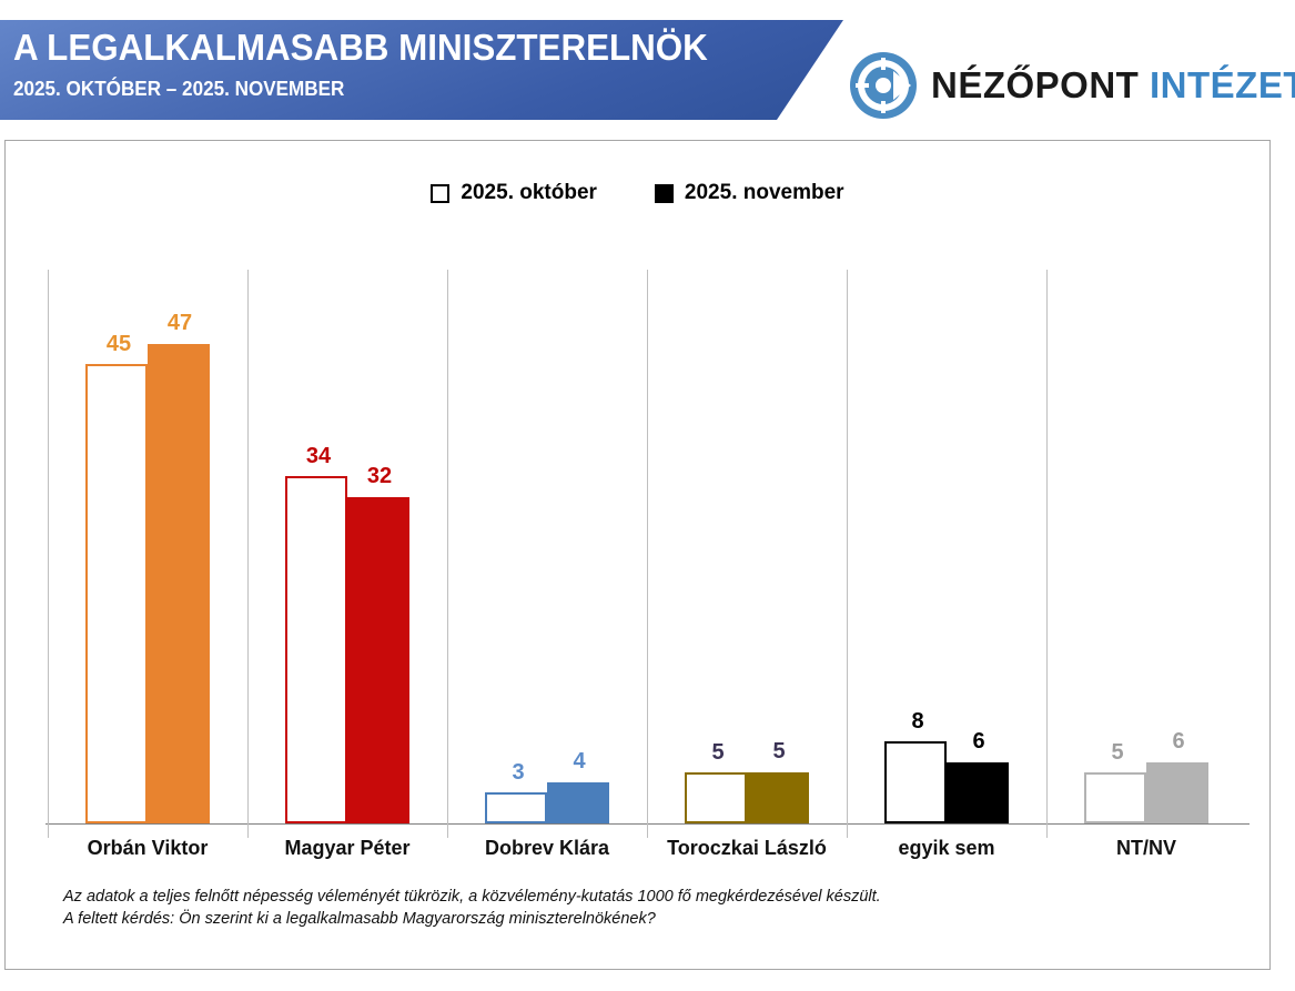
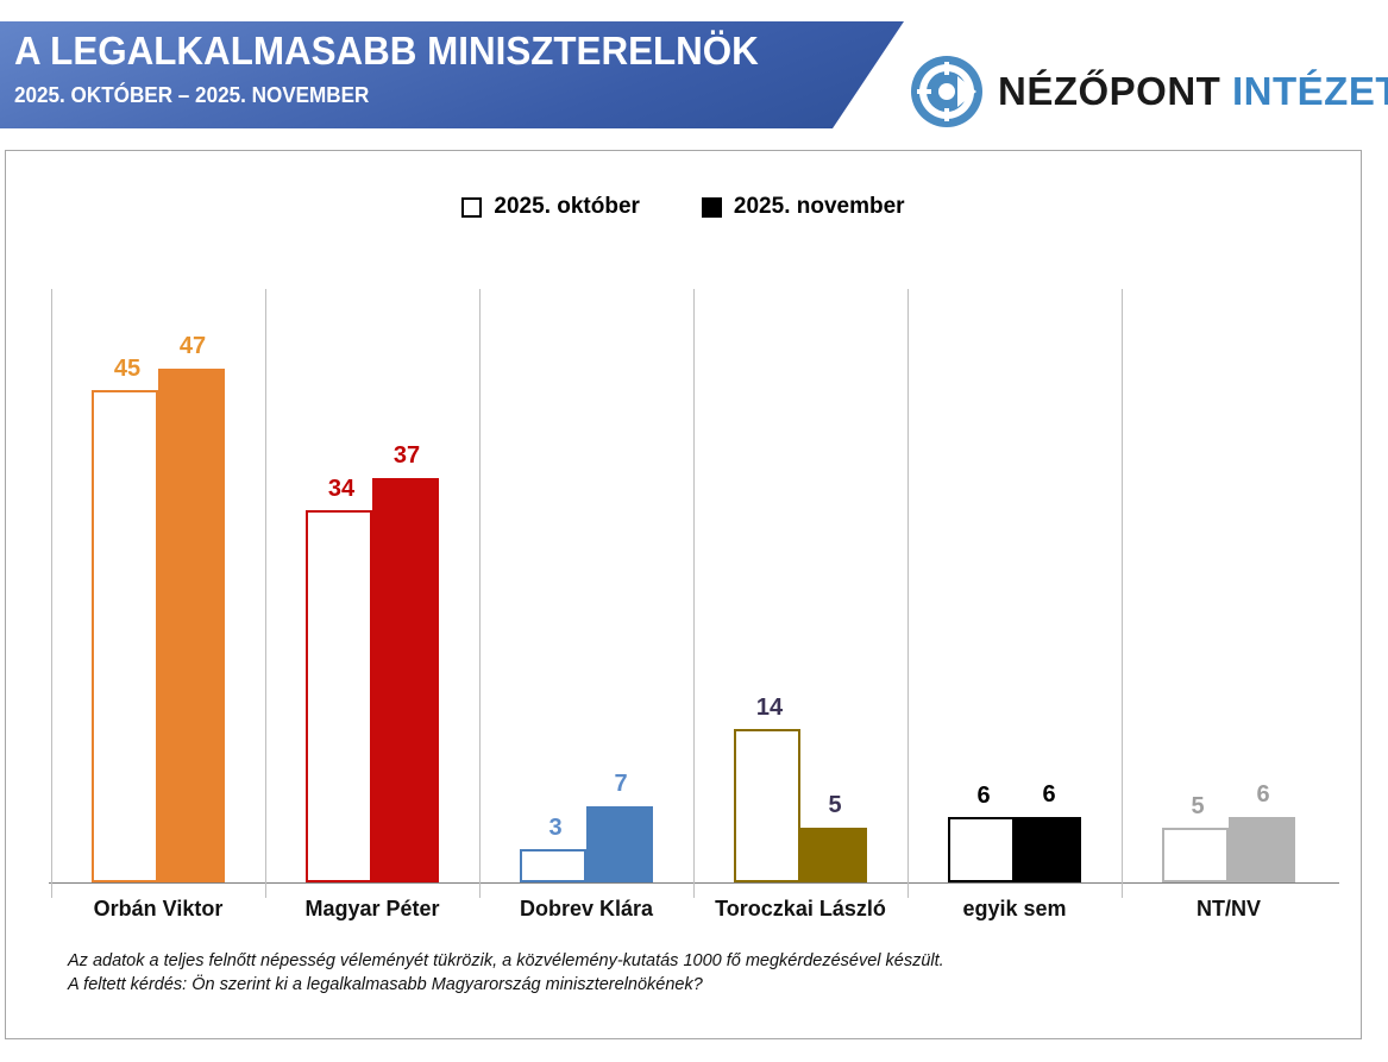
2025. november/Magyar Péter: 32 -> 37
2025. november/Dobrev Klára: 4 -> 7
2025. október/Toroczkai László: 5 -> 14
2025. október/egyik sem: 8 -> 6
